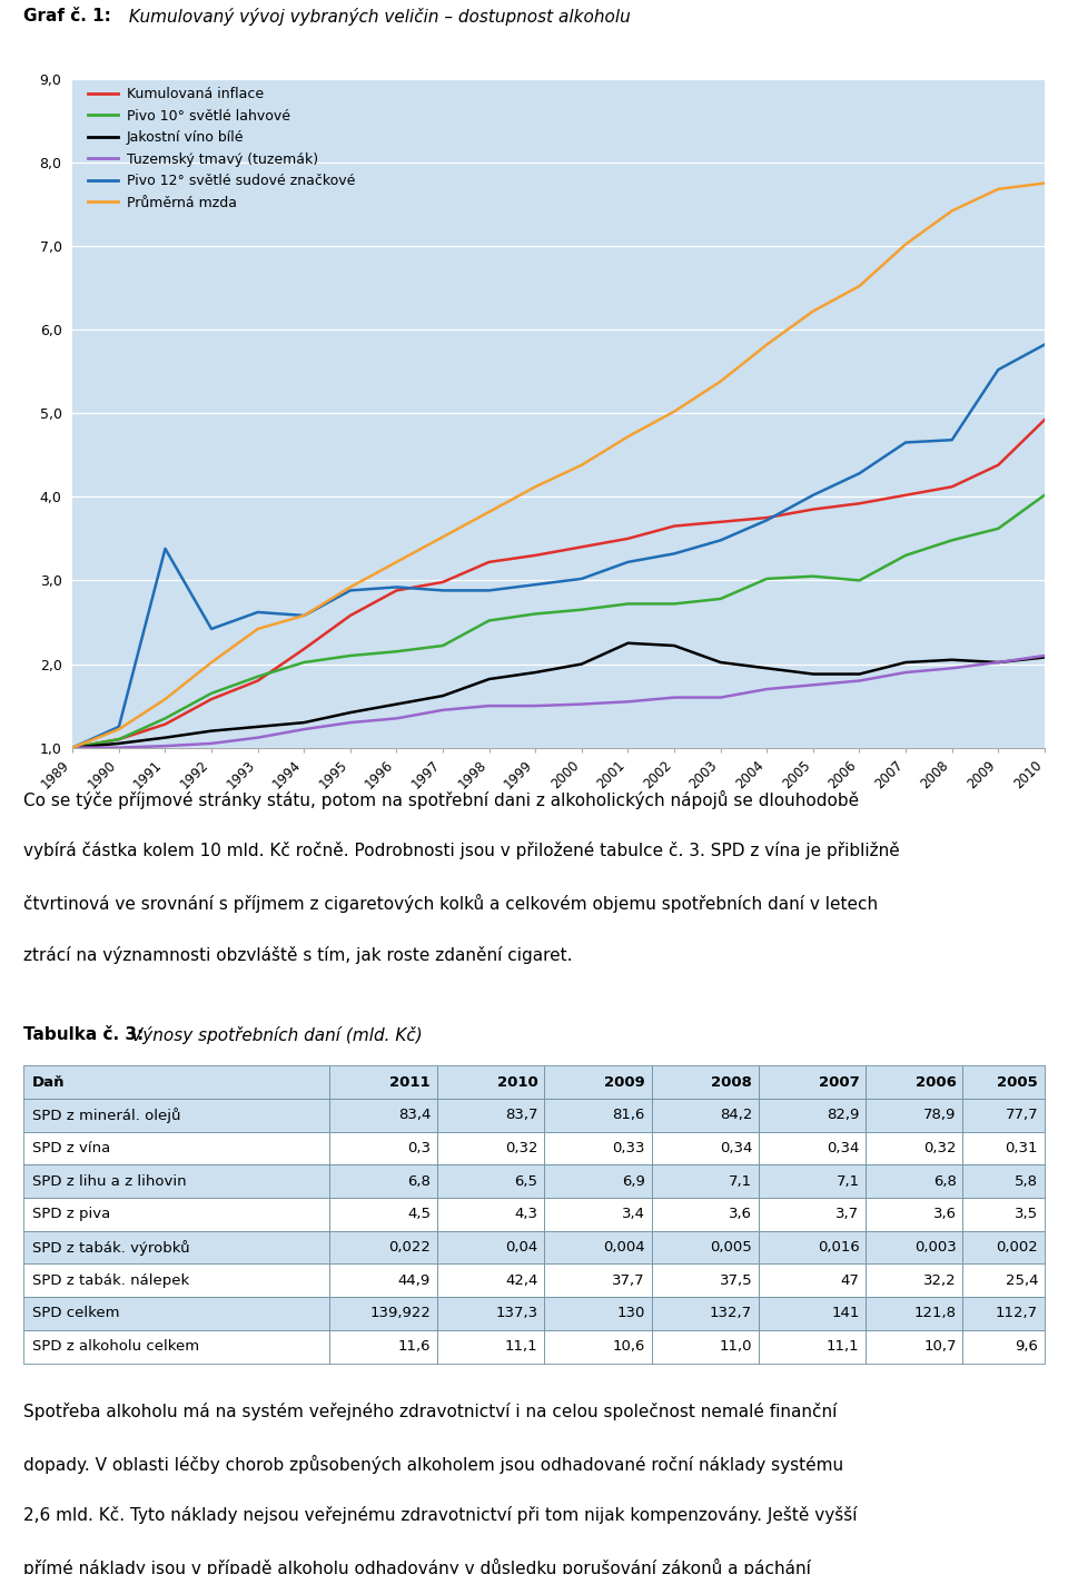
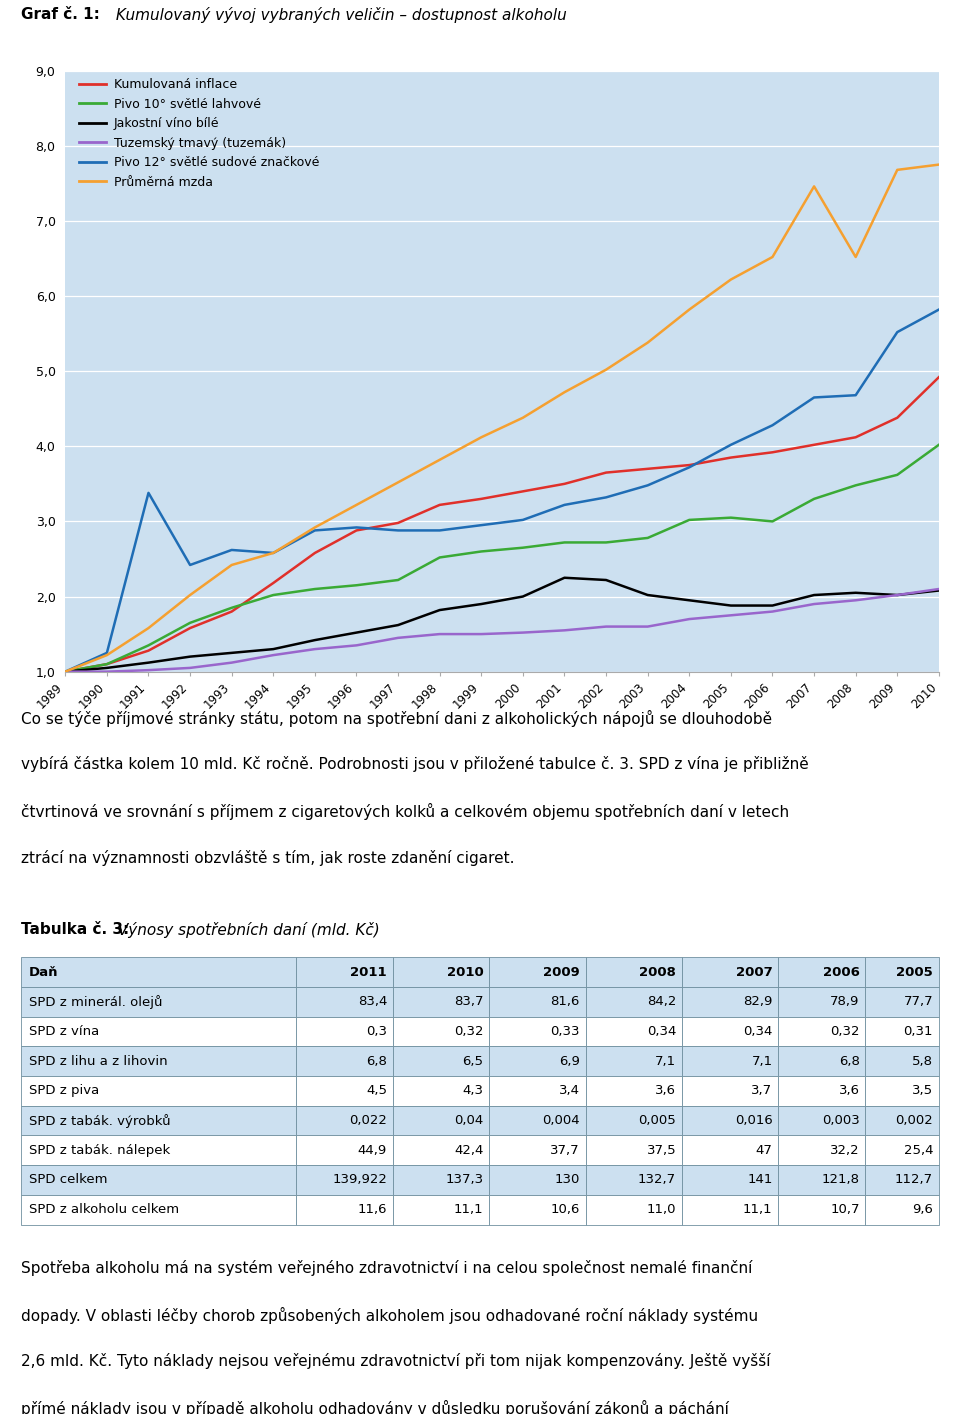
Průměrná mzda/2007: 7,02 -> 7,46
Průměrná mzda/2008: 7,42 -> 6,52
